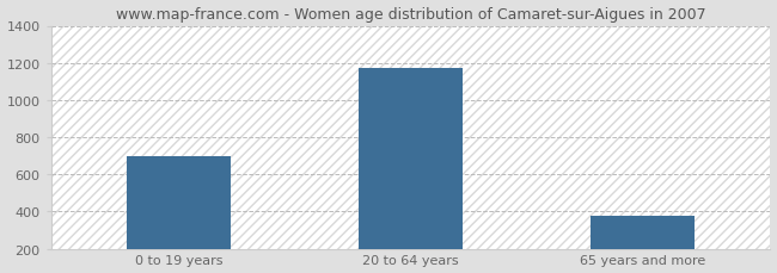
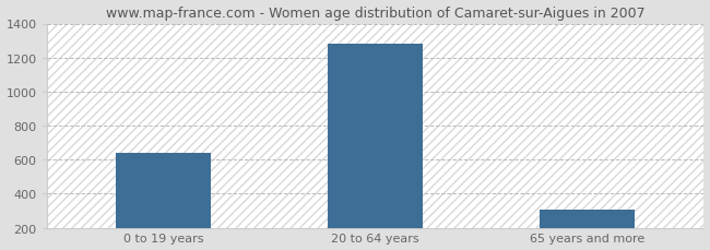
0 to 19 years: 700 -> 640
20 to 64 years: 1170 -> 1280
65 years and more: 380 -> 300
